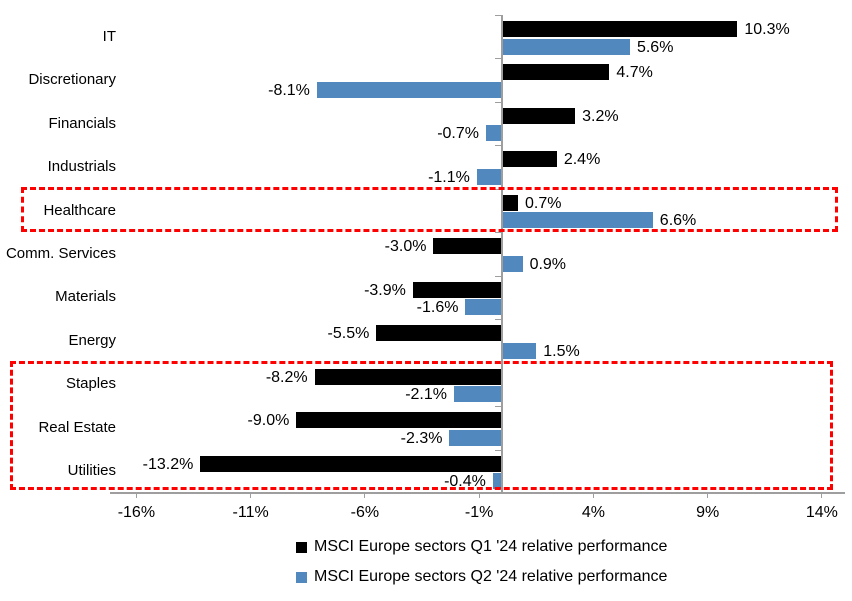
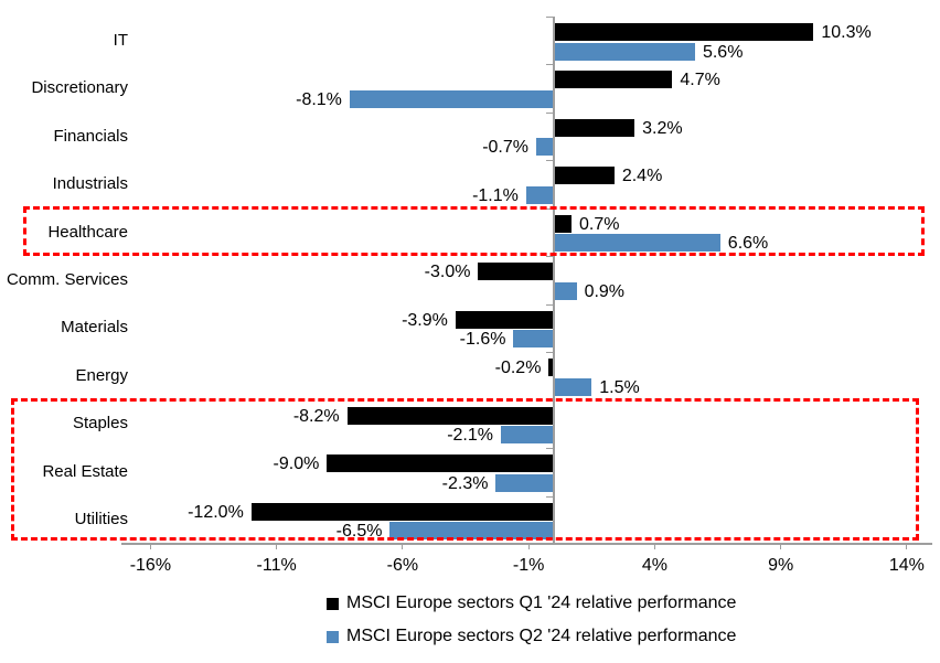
MSCI Europe sectors Q1 '24 relative performance/Energy: -5.5% -> -0.2%
MSCI Europe sectors Q1 '24 relative performance/Utilities: -13.2% -> -12.0%
MSCI Europe sectors Q2 '24 relative performance/Utilities: -0.4% -> -6.5%
